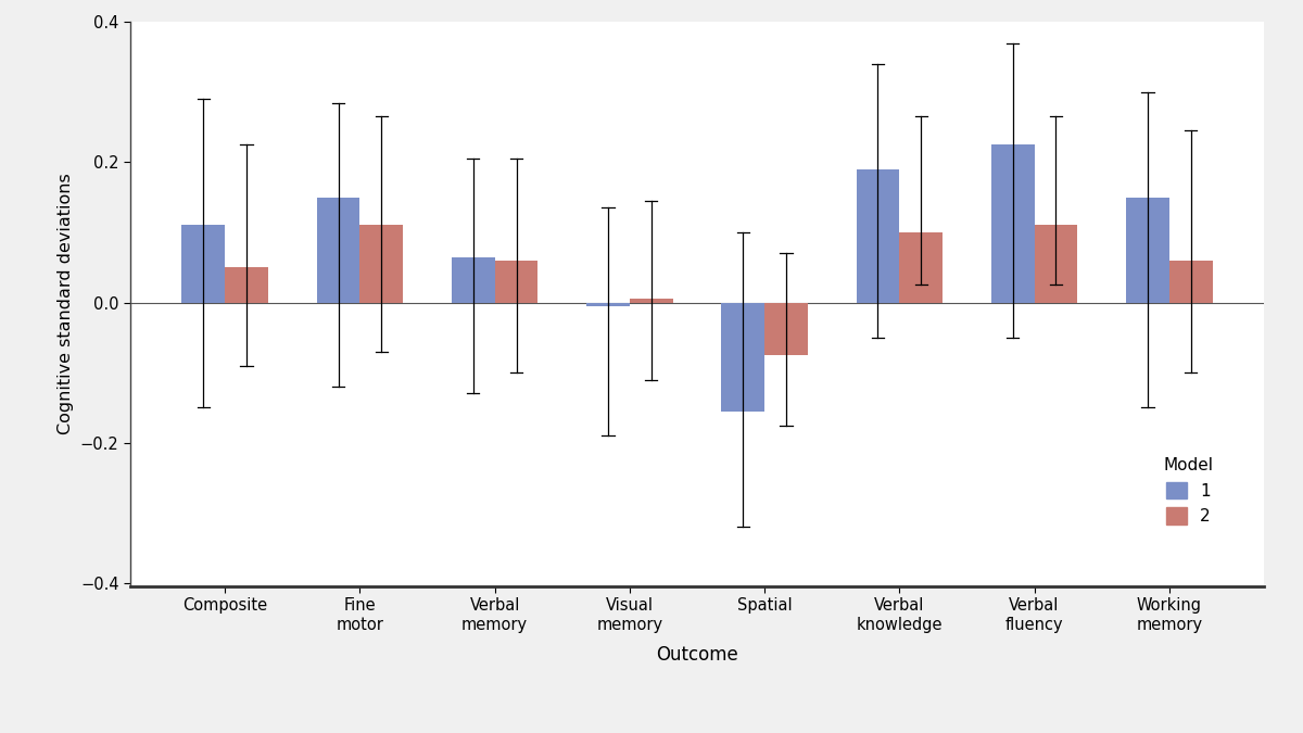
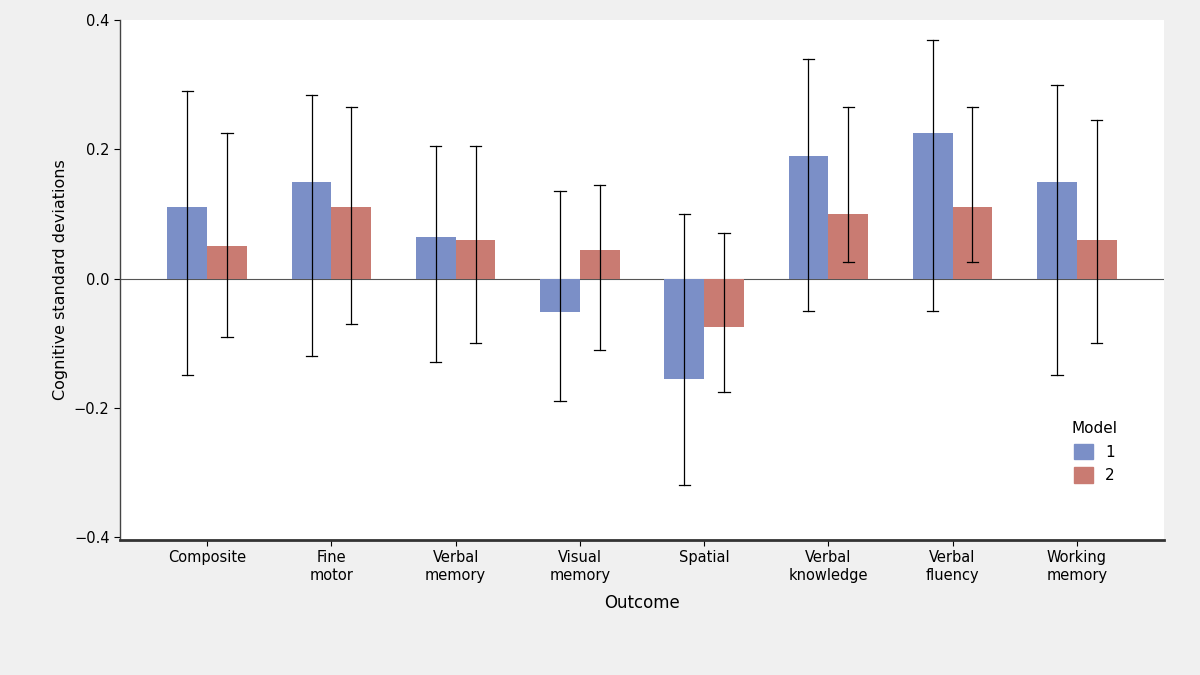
1/Visual memory: -0.005 -> -0.052
2/Visual memory: 0.005 -> 0.044
